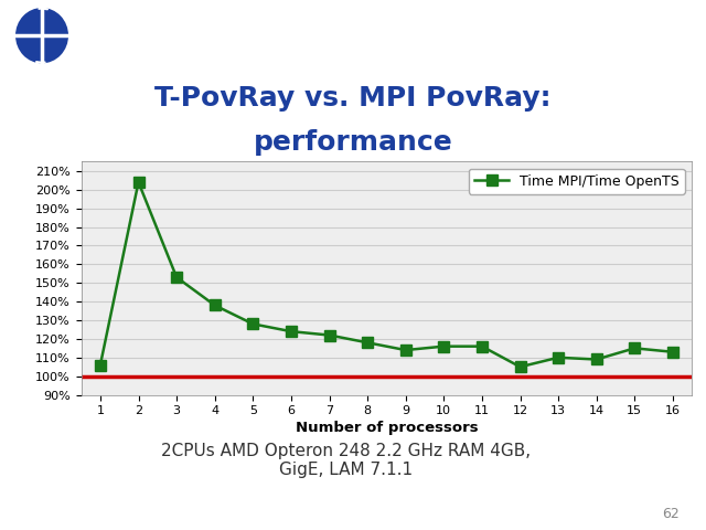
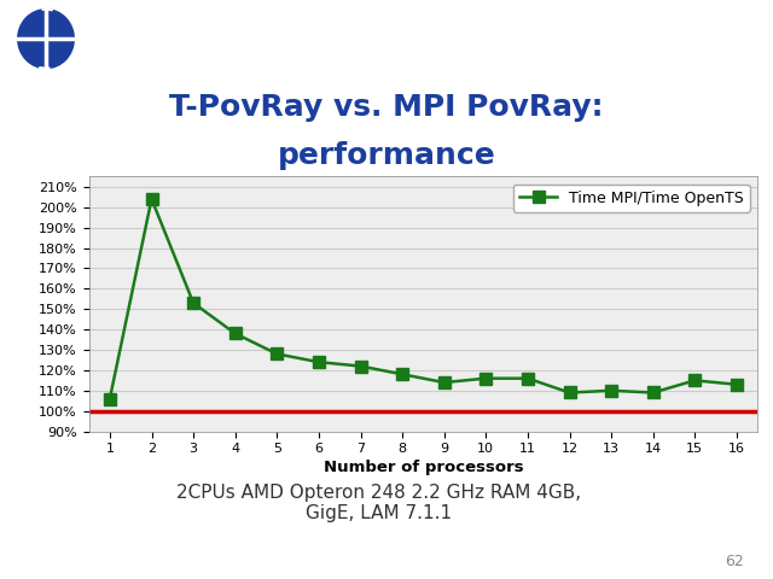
12: 105% -> 109%
